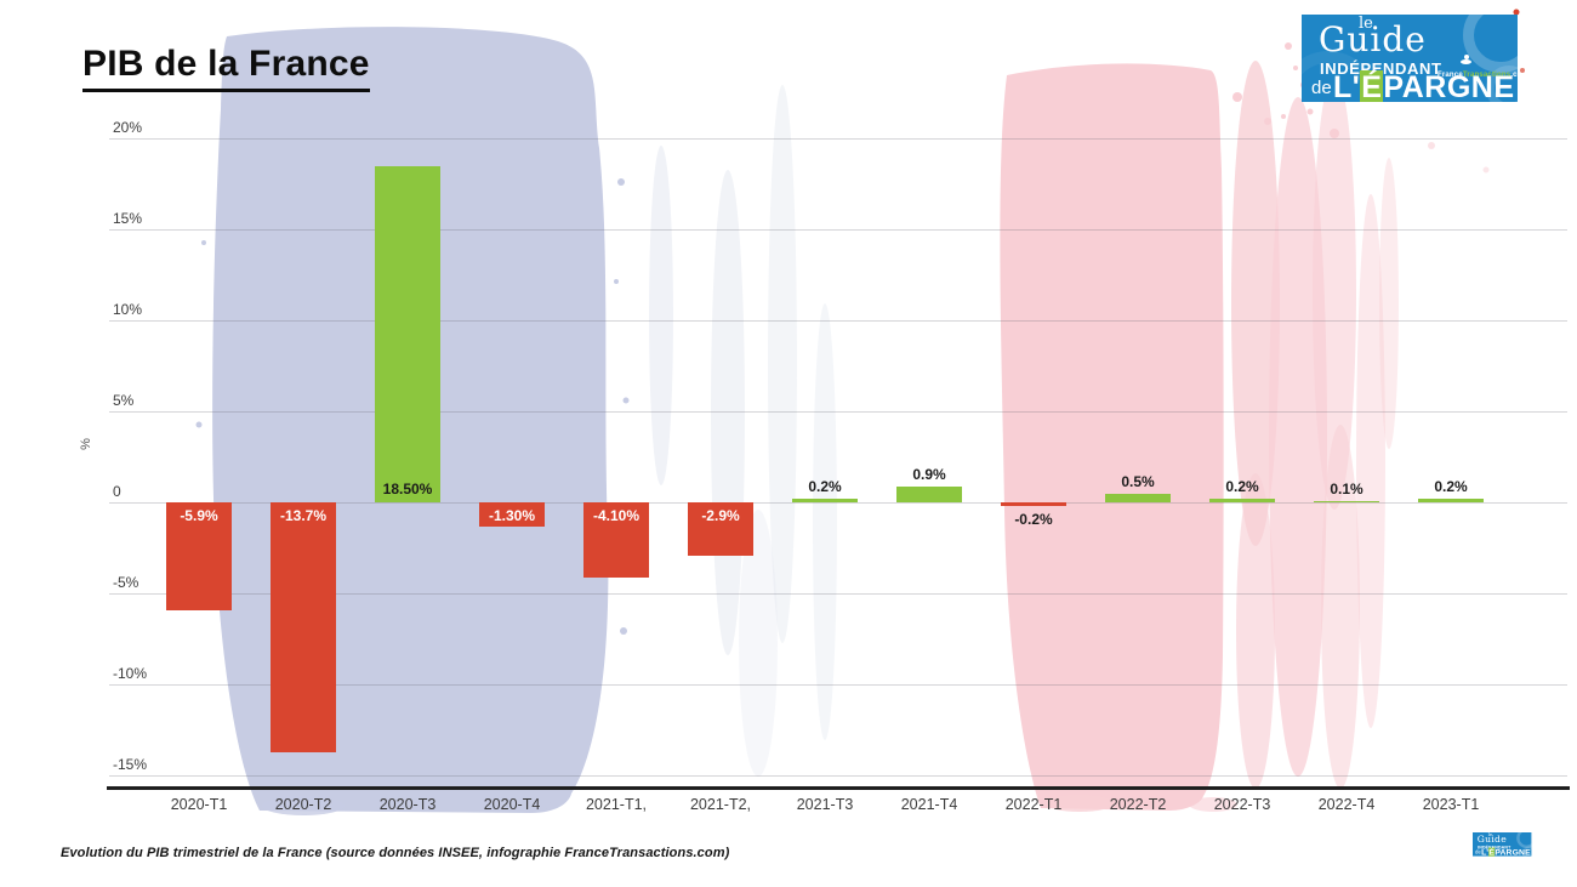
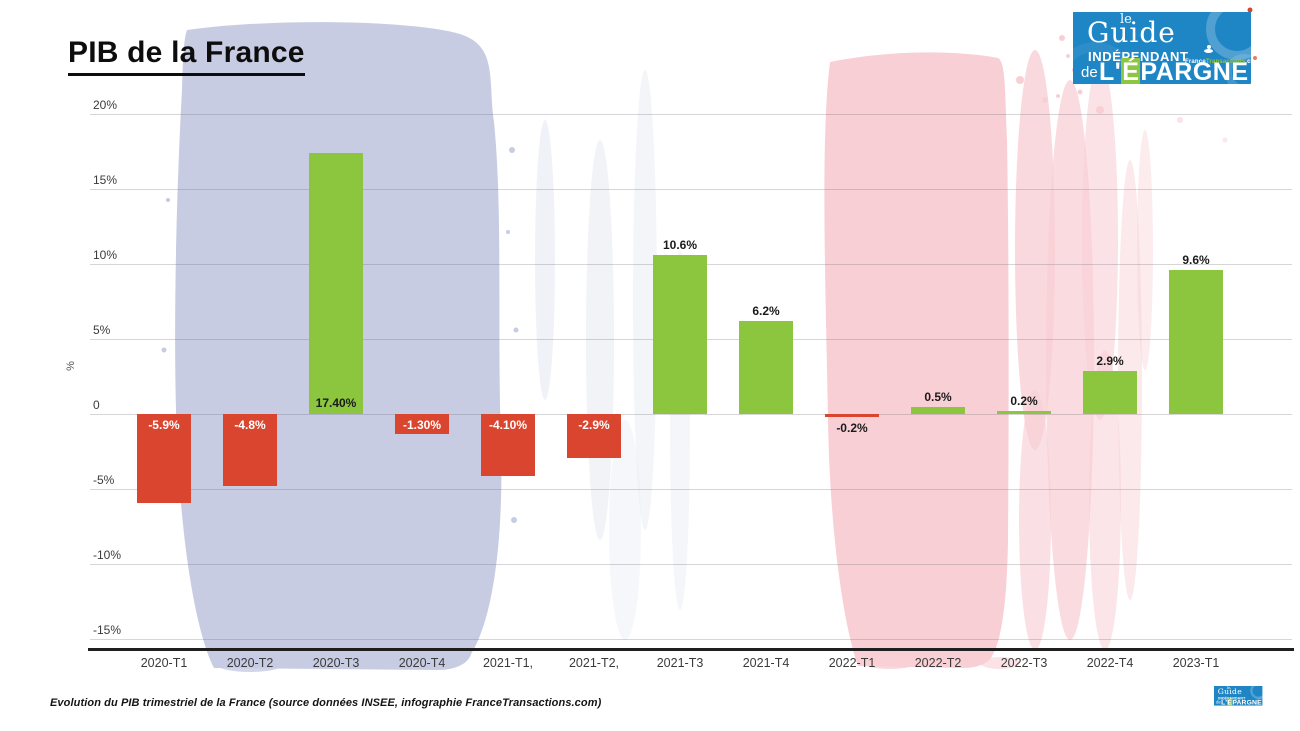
2020-T2: -13.7% -> -4.8%
2020-T3: 18.50% -> 17.40%
2021-T3: 0.2% -> 10.6%
2021-T4: 0.9% -> 6.2%
2022-T4: 0.1% -> 2.9%
2023-T1: 0.2% -> 9.6%
